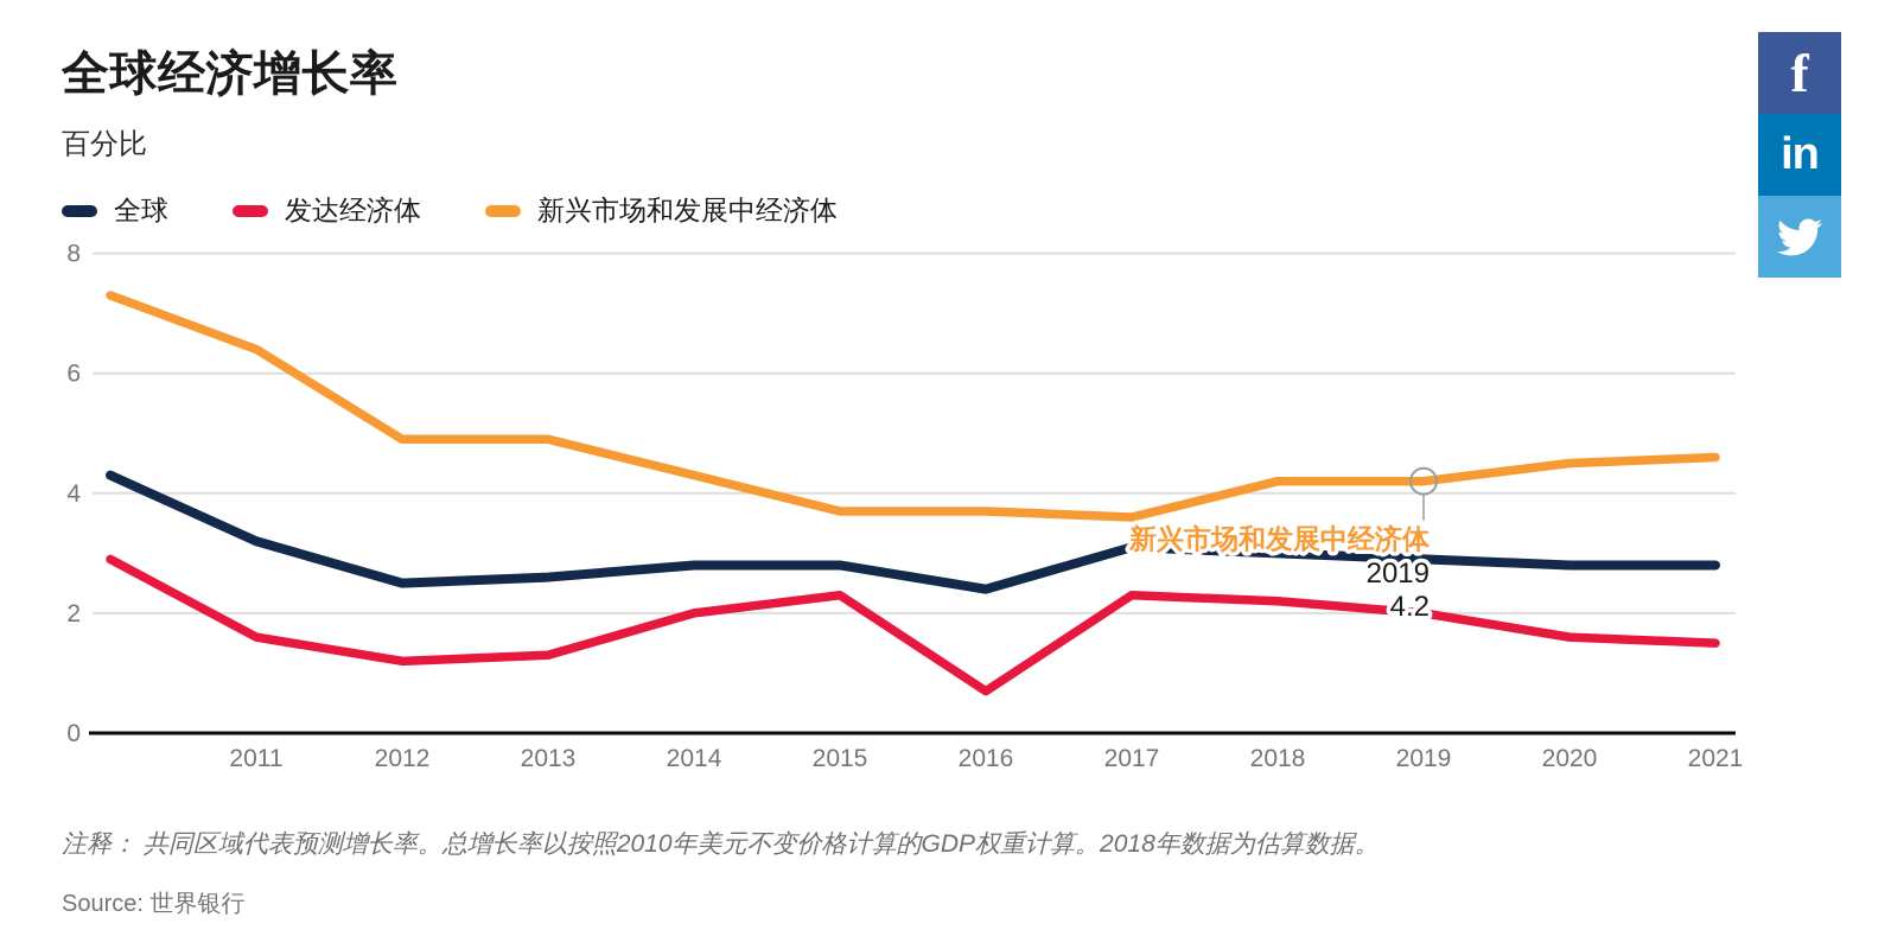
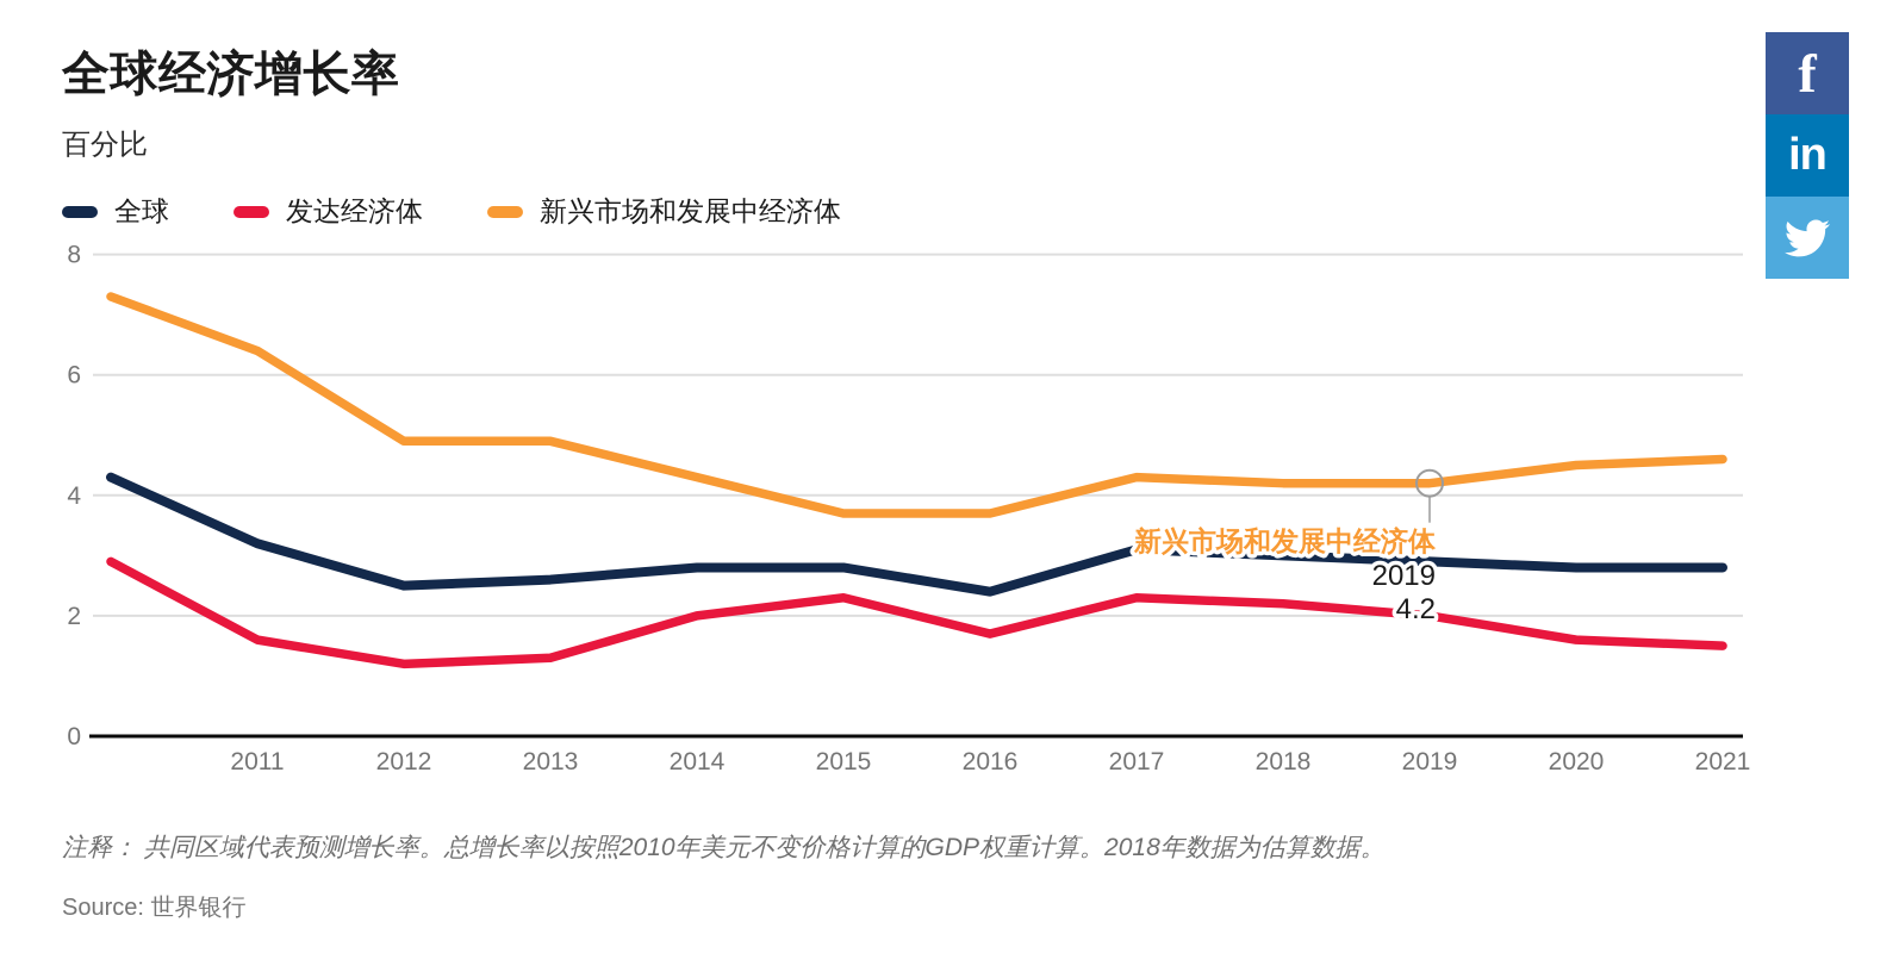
发达经济体/2016: 0.7 -> 1.7
新兴市场和发展中经济体/2017: 3.6 -> 4.3
